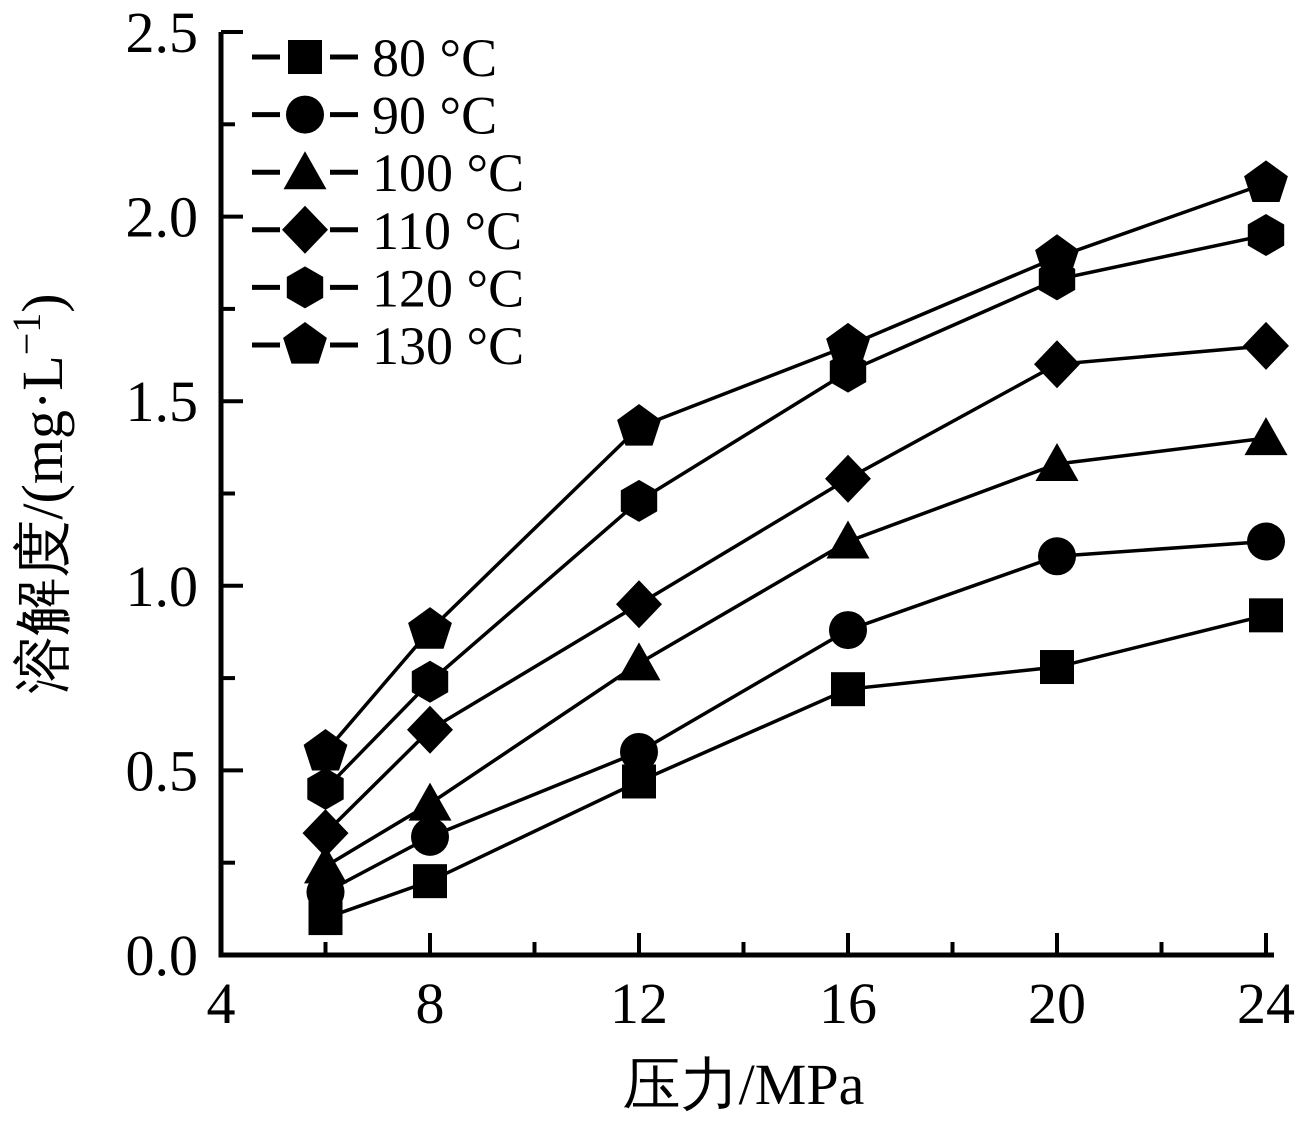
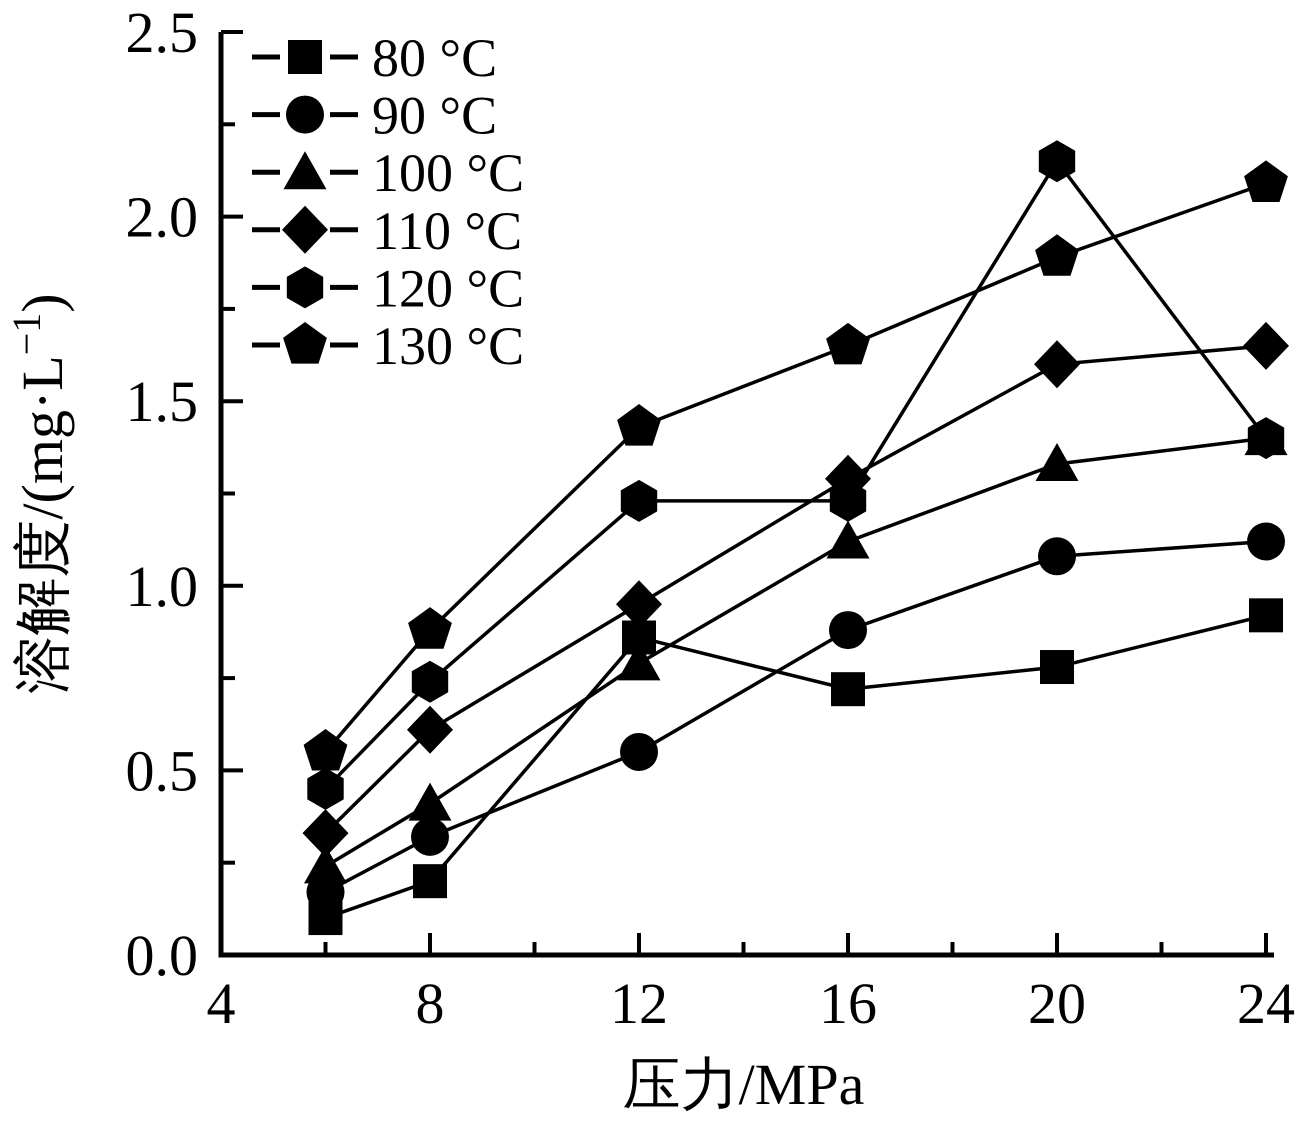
80 °C/12: 0.47 -> 0.86
120 °C/16: 1.58 -> 1.23
120 °C/20: 1.83 -> 2.15
120 °C/24: 1.95 -> 1.40
